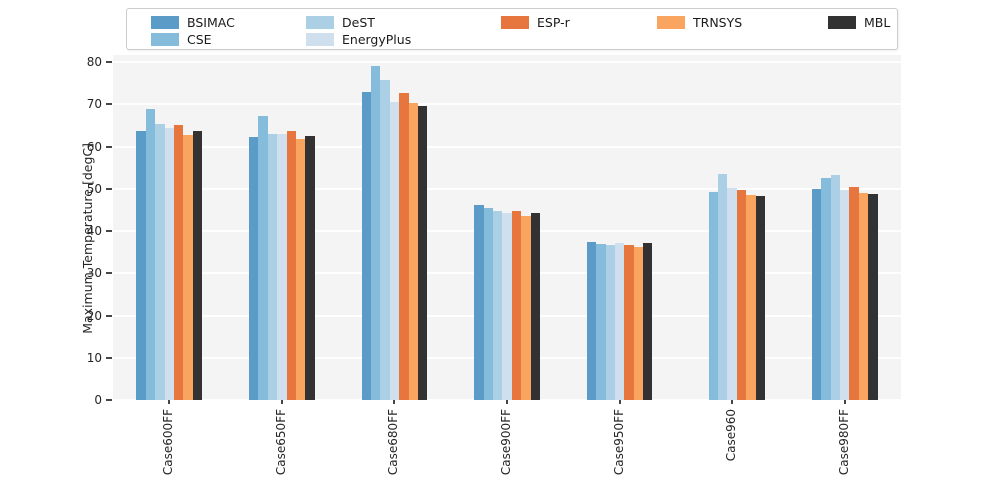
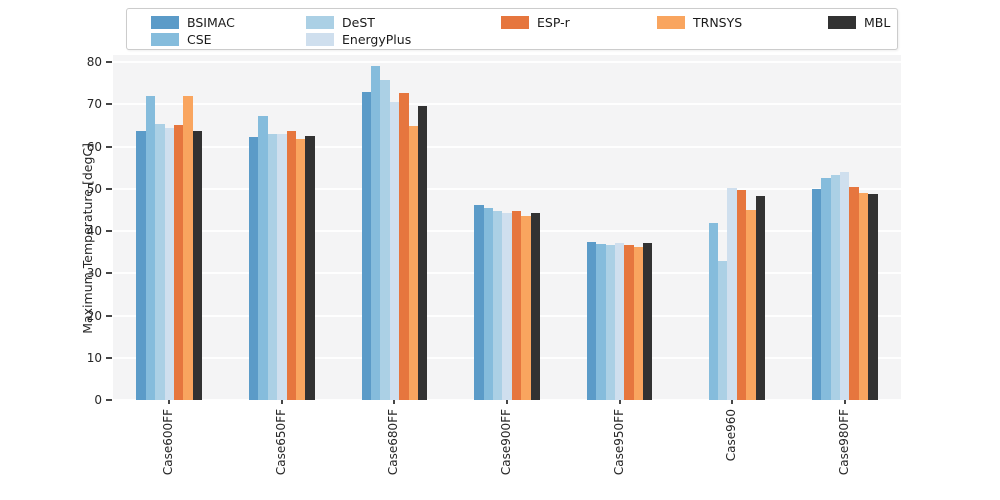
CSE/Case600FF: 69 -> 72
TRNSYS/Case600FF: 63 -> 72
TRNSYS/Case680FF: 70 -> 65
CSE/Case960: 49 -> 42
DeST/Case960: 54 -> 33
TRNSYS/Case960: 48 -> 45
EnergyPlus/Case980FF: 50 -> 54
